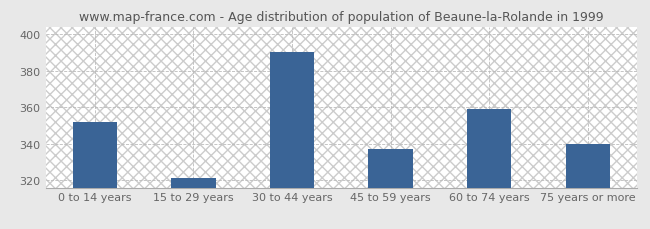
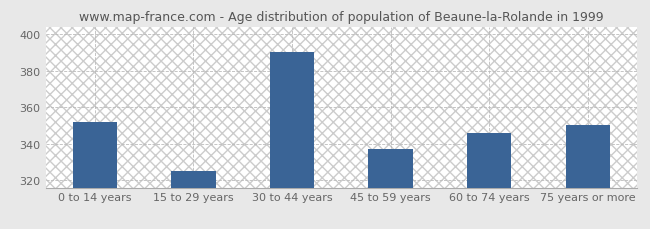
15 to 29 years: 321 -> 325
60 to 74 years: 359 -> 346
75 years or more: 340 -> 350
